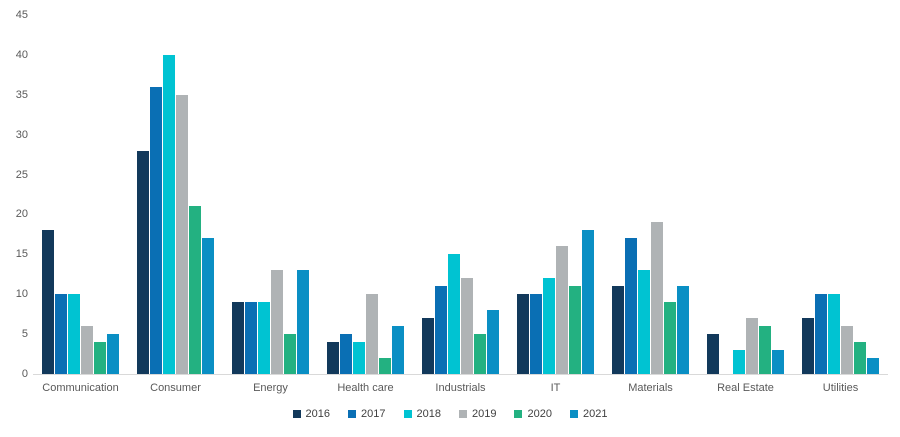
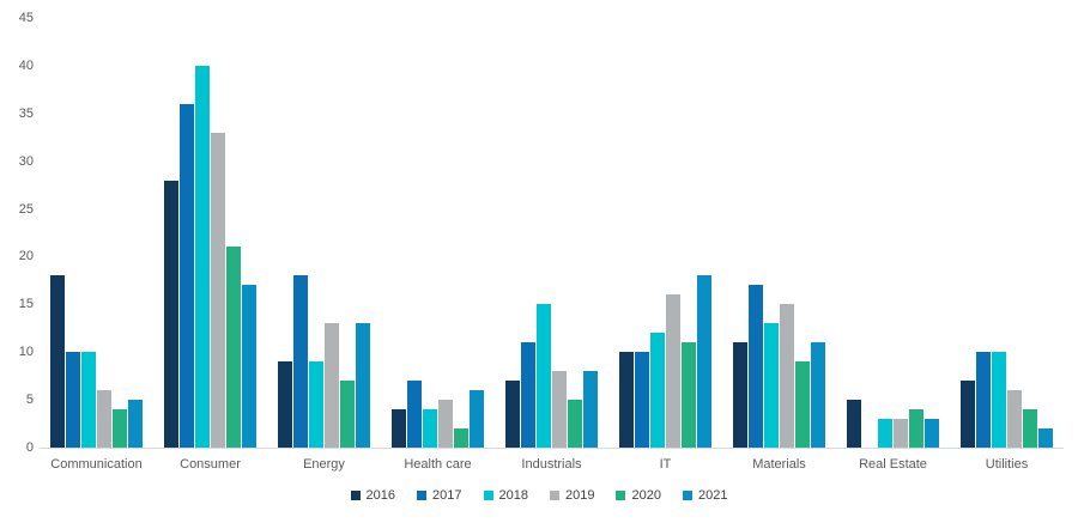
2019/Consumer: 35 -> 33
2017/Energy: 9 -> 18
2020/Energy: 5 -> 7
2017/Health care: 5 -> 7
2019/Health care: 10 -> 5
2019/Industrials: 12 -> 8
2019/Materials: 19 -> 15
2019/Real Estate: 7 -> 3
2020/Real Estate: 6 -> 4
